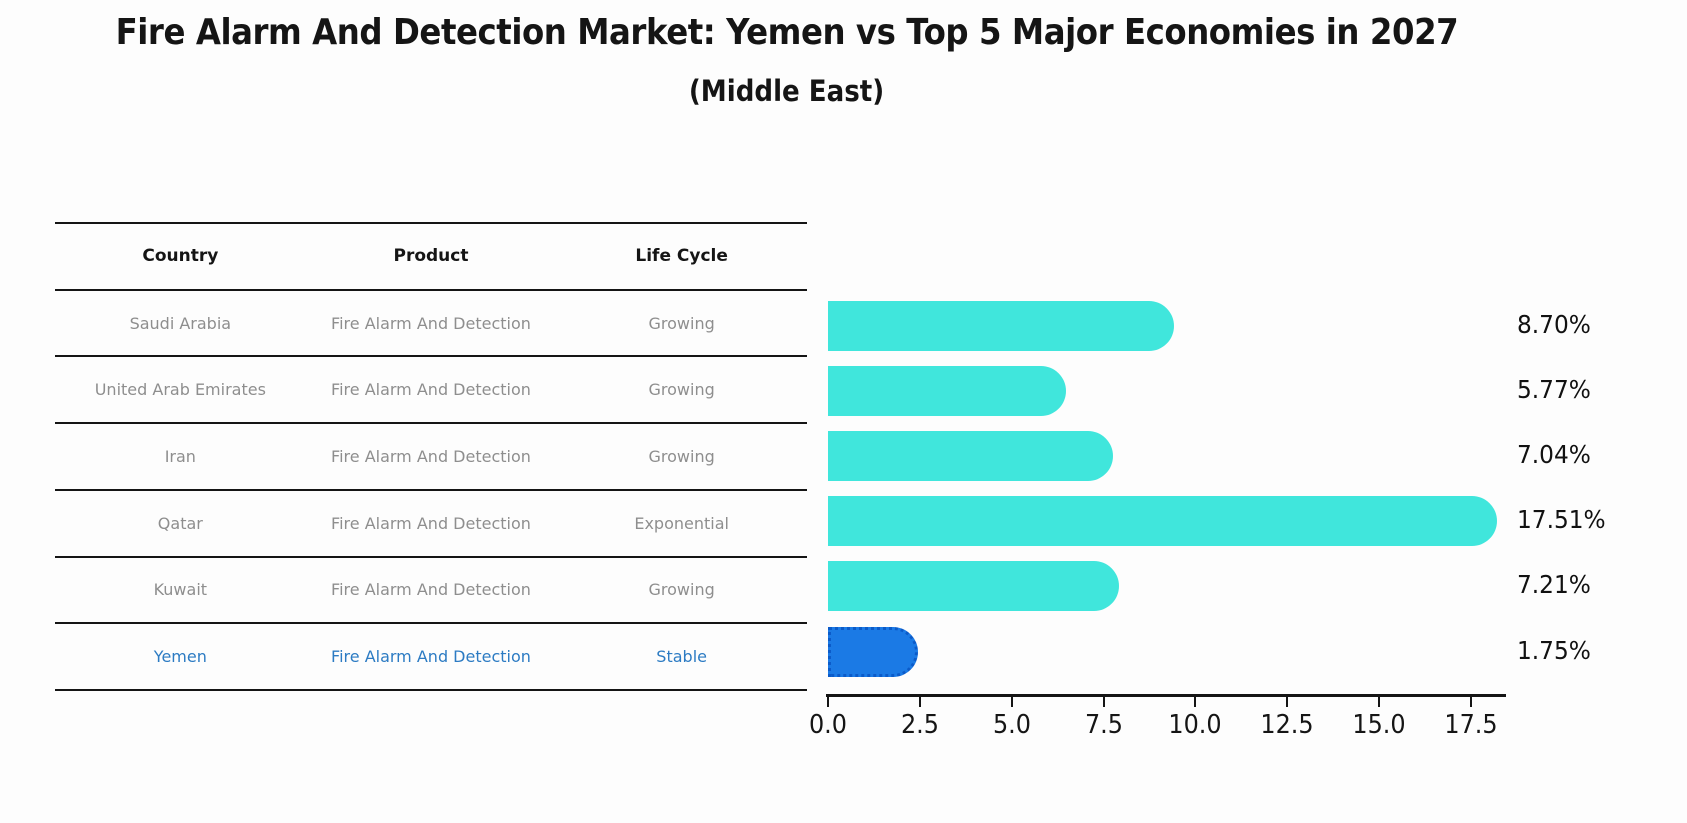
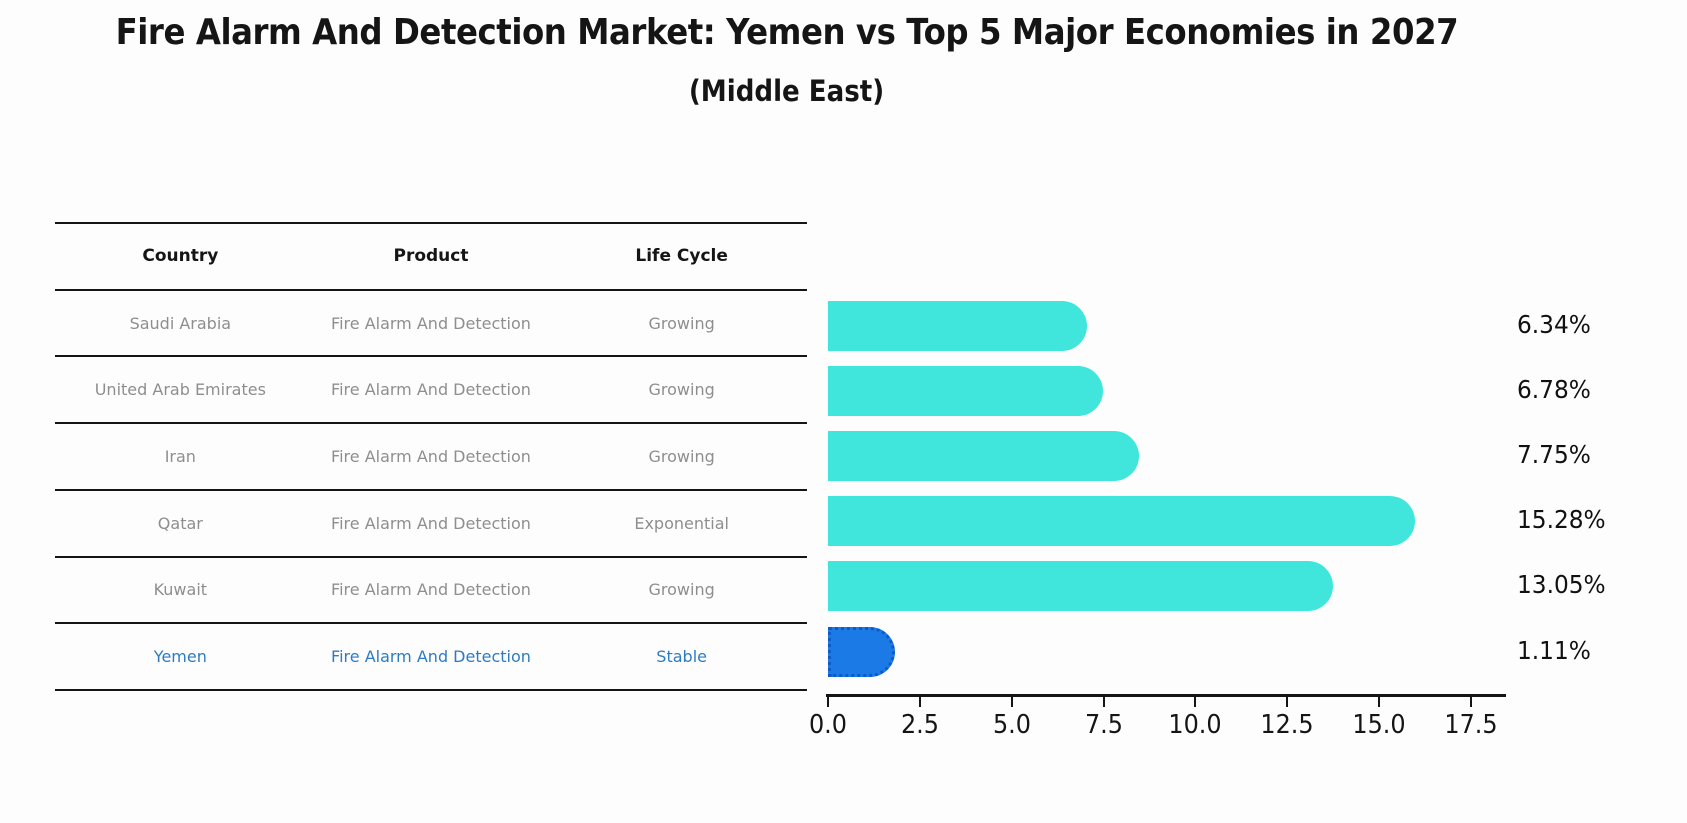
Saudi Arabia: 8.70% -> 6.34%
United Arab Emirates: 5.77% -> 6.78%
Iran: 7.04% -> 7.75%
Qatar: 17.51% -> 15.28%
Kuwait: 7.21% -> 13.05%
Yemen: 1.75% -> 1.11%
